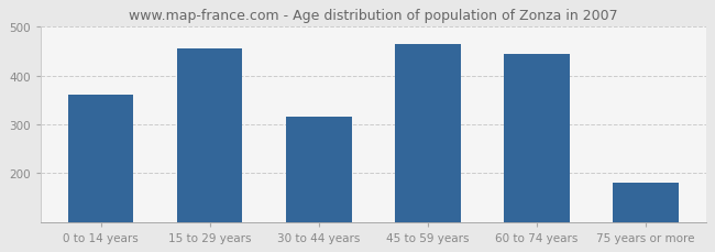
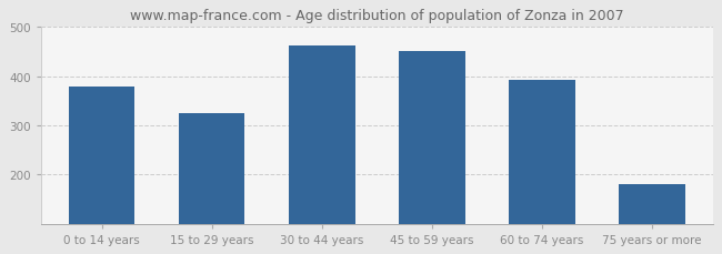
0 to 14 years: 360 -> 378
15 to 29 years: 455 -> 325
30 to 44 years: 315 -> 462
45 to 59 years: 465 -> 450
60 to 74 years: 445 -> 393
